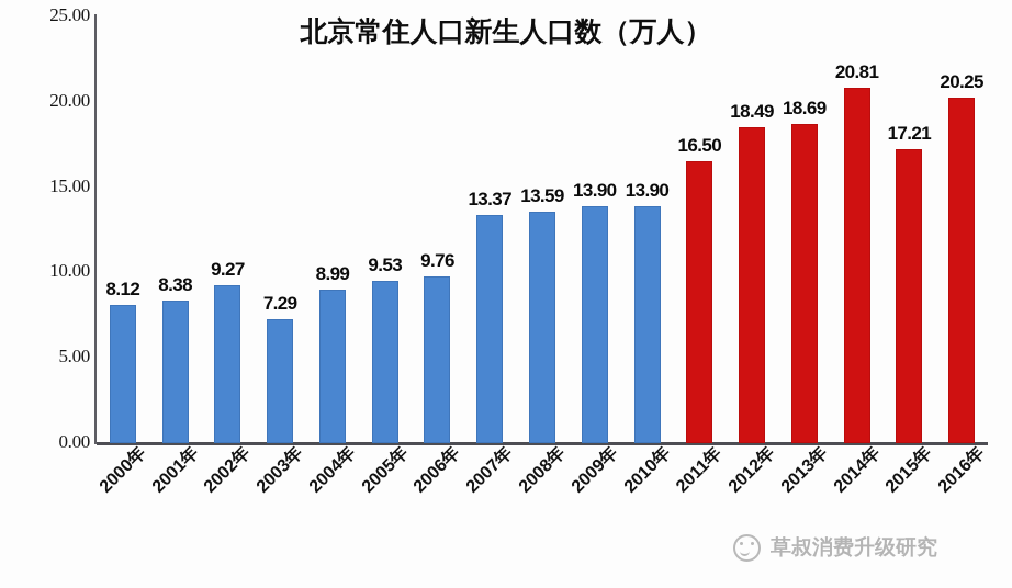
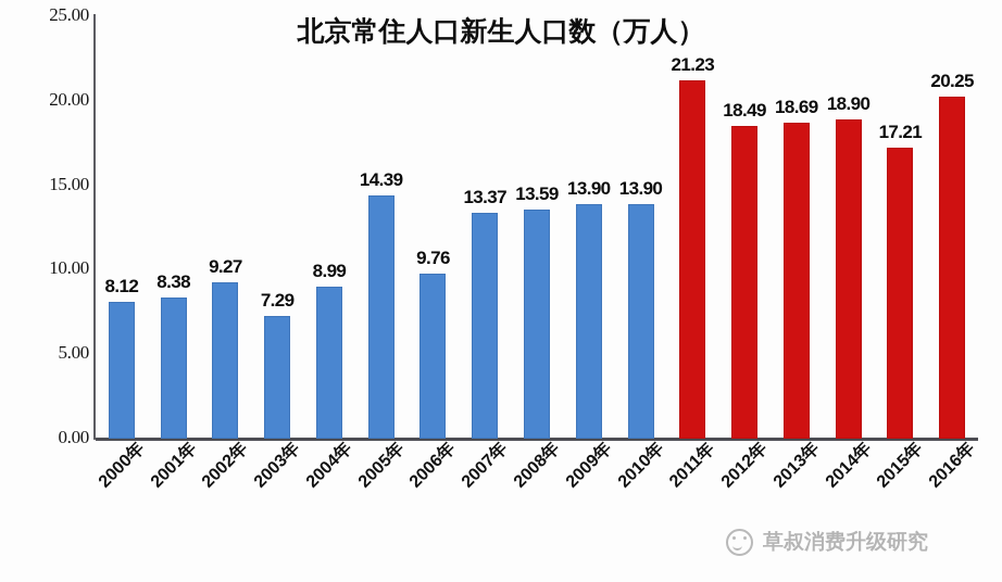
2005年: 9.53 -> 14.39
2011年: 16.50 -> 21.23
2014年: 20.81 -> 18.90
